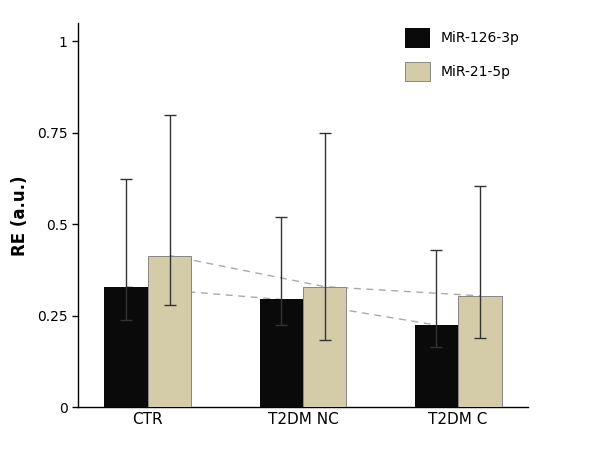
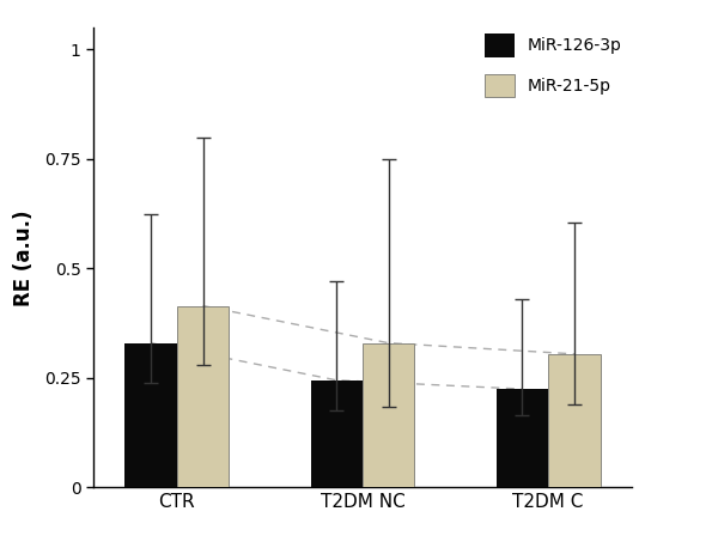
MiR-126-3p/T2DM NC: 0.295 -> 0.245
